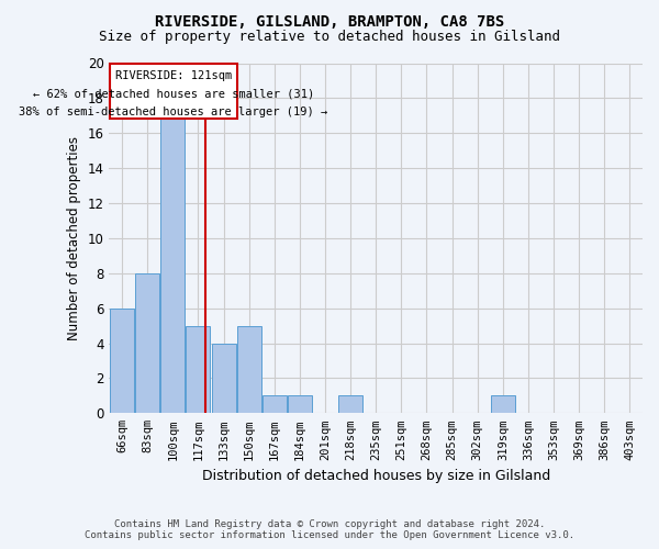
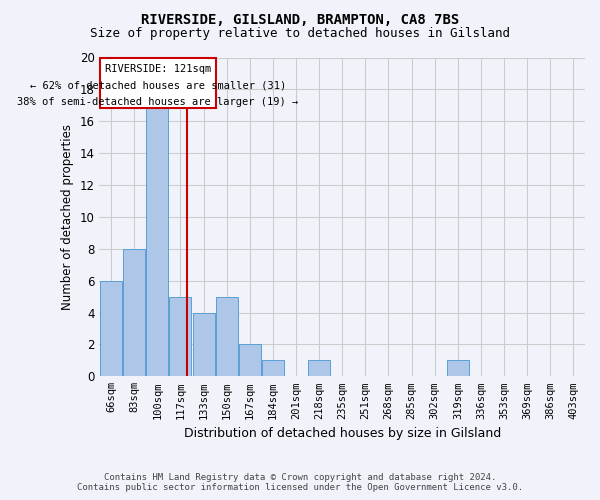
167sqm: 1 -> 2
